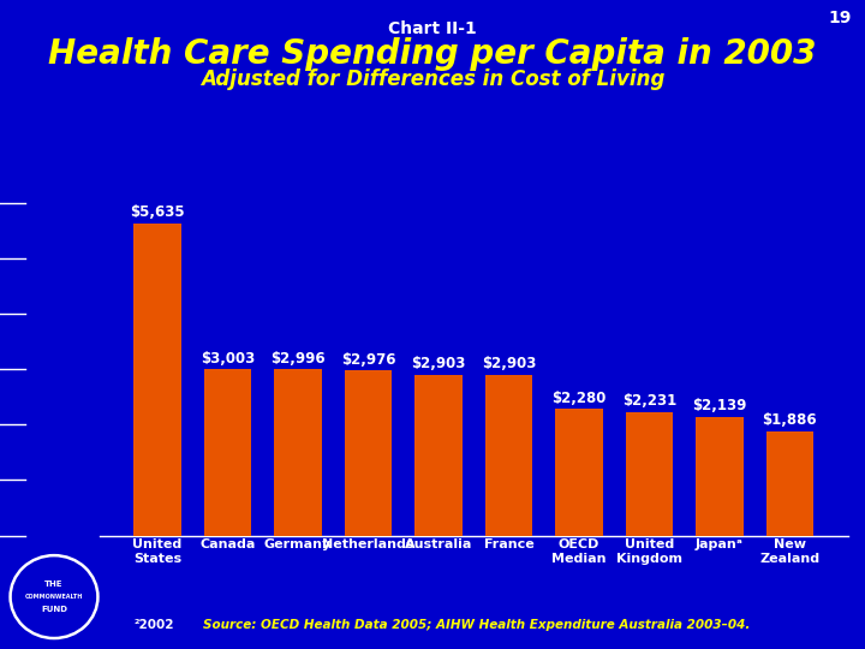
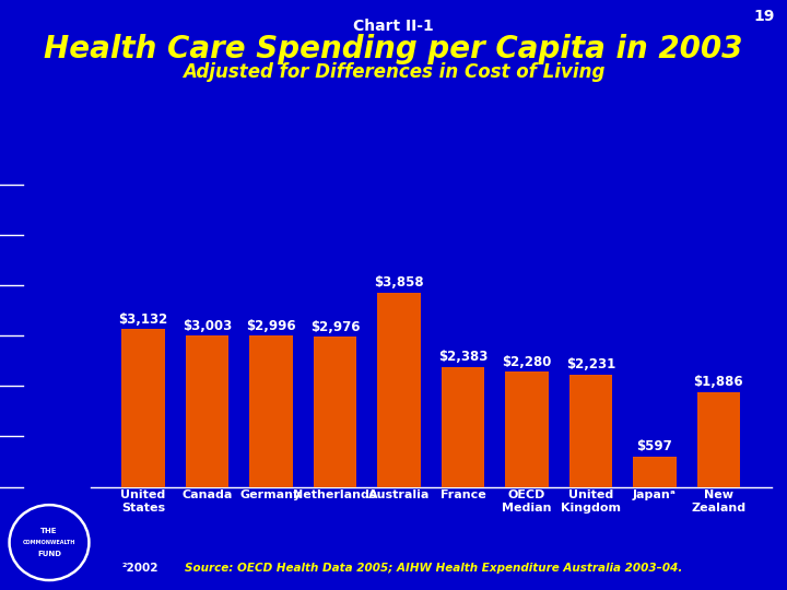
United States: $5,635 -> $3,132
Australia: $2,903 -> $3,858
France: $2,903 -> $2,383
Japanᵃ: $2,139 -> $597
